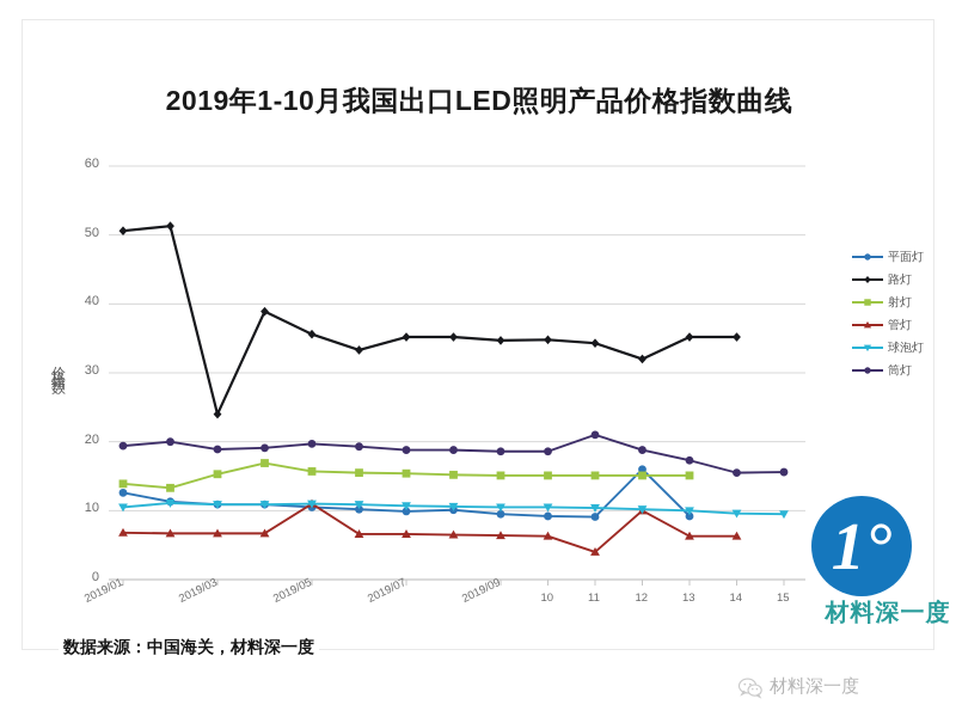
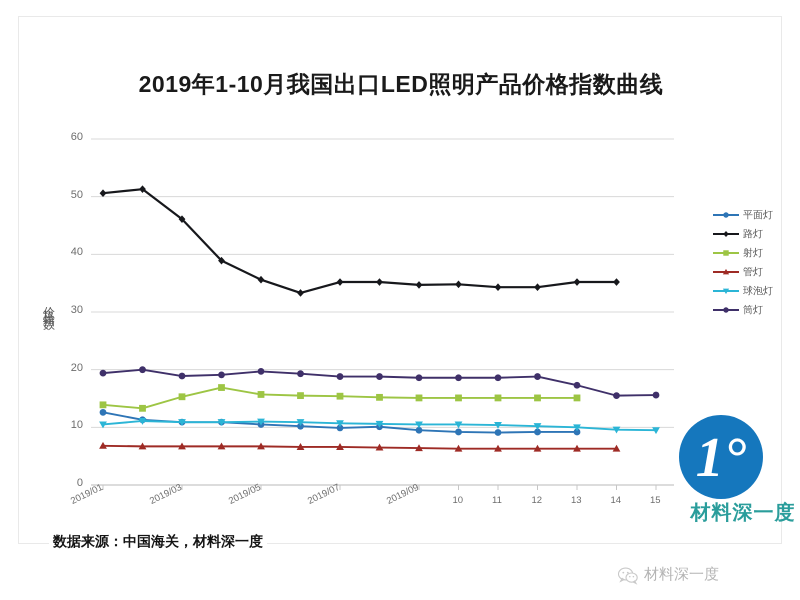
路灯/2019/03: 24 -> 46
管灯/2019/05: 11 -> 7
管灯/11: 4 -> 6
筒灯/11: 21 -> 19
平面灯/12: 16 -> 9
路灯/12: 32 -> 34
管灯/12: 10 -> 6
